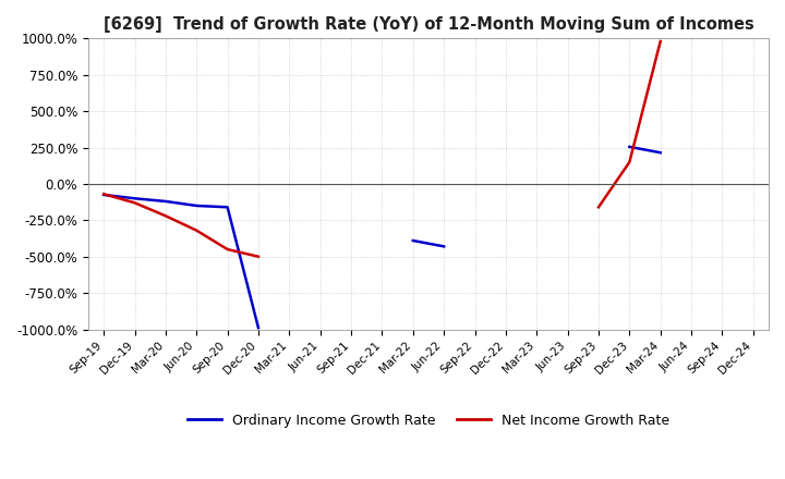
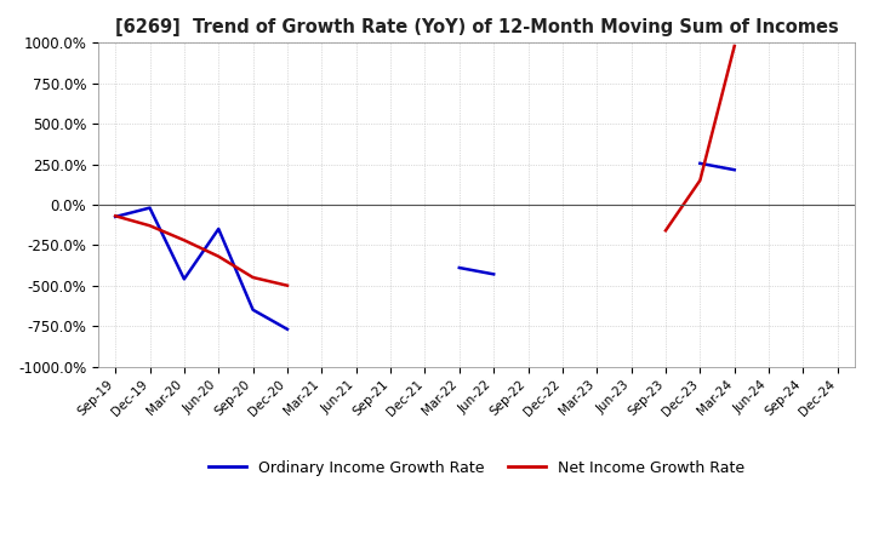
Ordinary Income Growth Rate/Dec-19: -100% -> -20%
Ordinary Income Growth Rate/Mar-20: -120% -> -460%
Ordinary Income Growth Rate/Sep-20: -160% -> -650%
Ordinary Income Growth Rate/Dec-20: -990% -> -770%
